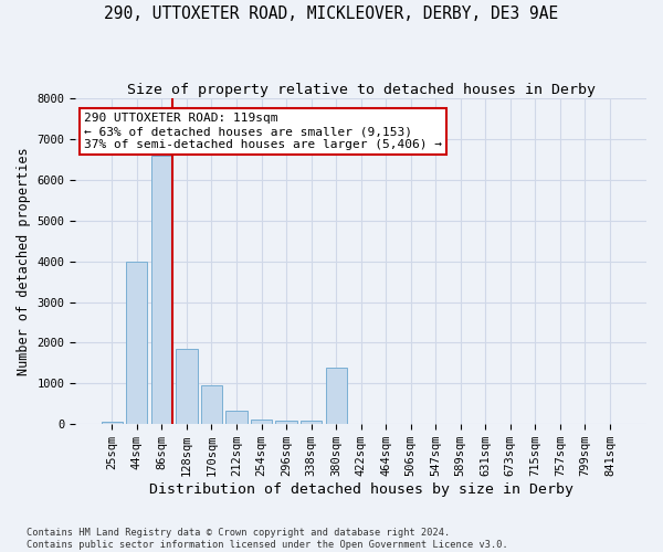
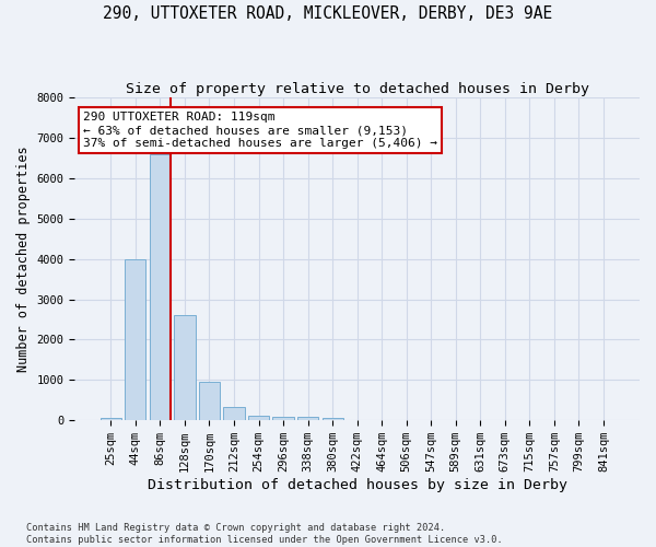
128sqm: 1850 -> 2600
380sqm: 1400 -> 70
